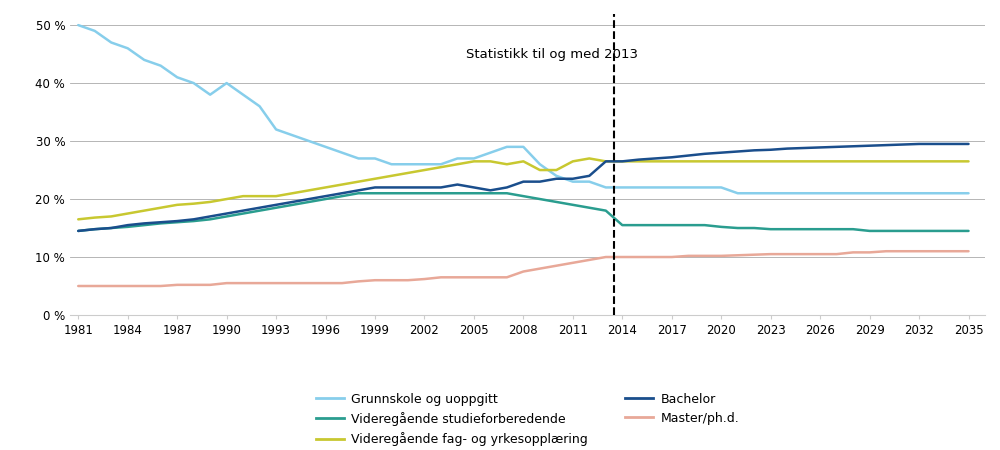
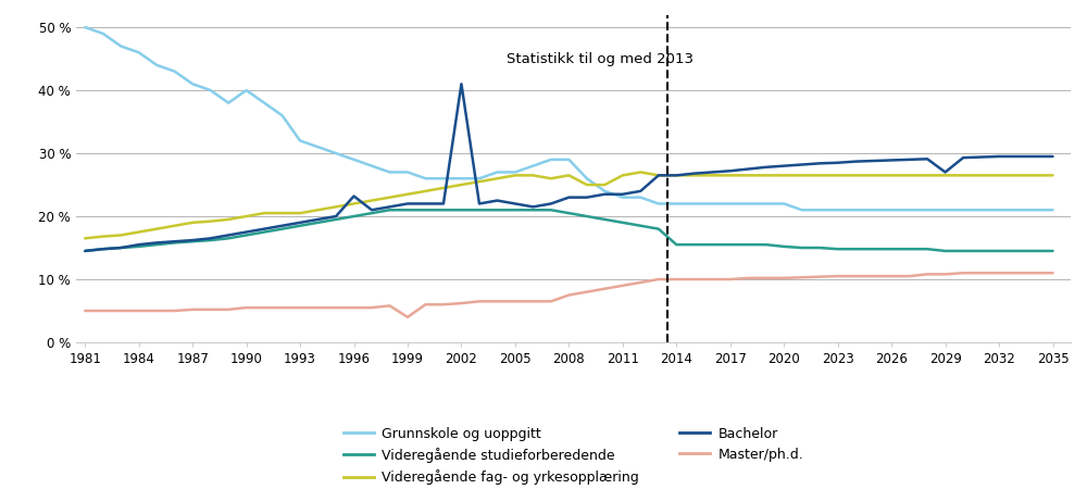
Bachelor/1996: 20.5 % -> 23.2 %
Master/ph.d./1999: 6.0 % -> 4.0 %
Bachelor/2002: 22.0 % -> 41.0 %
Bachelor/2029: 29.2 % -> 27.0 %
